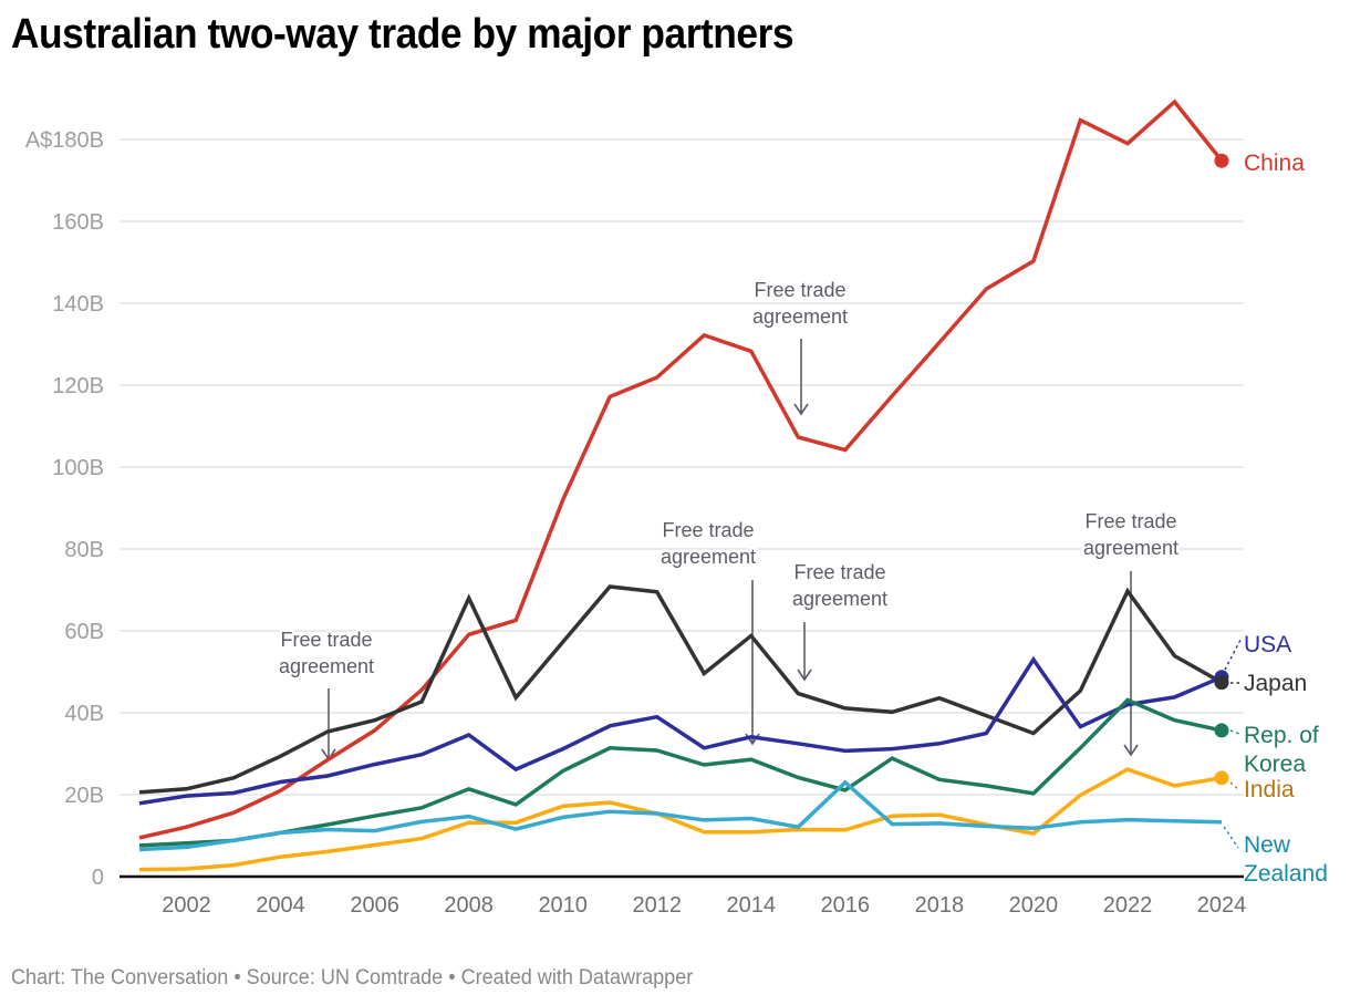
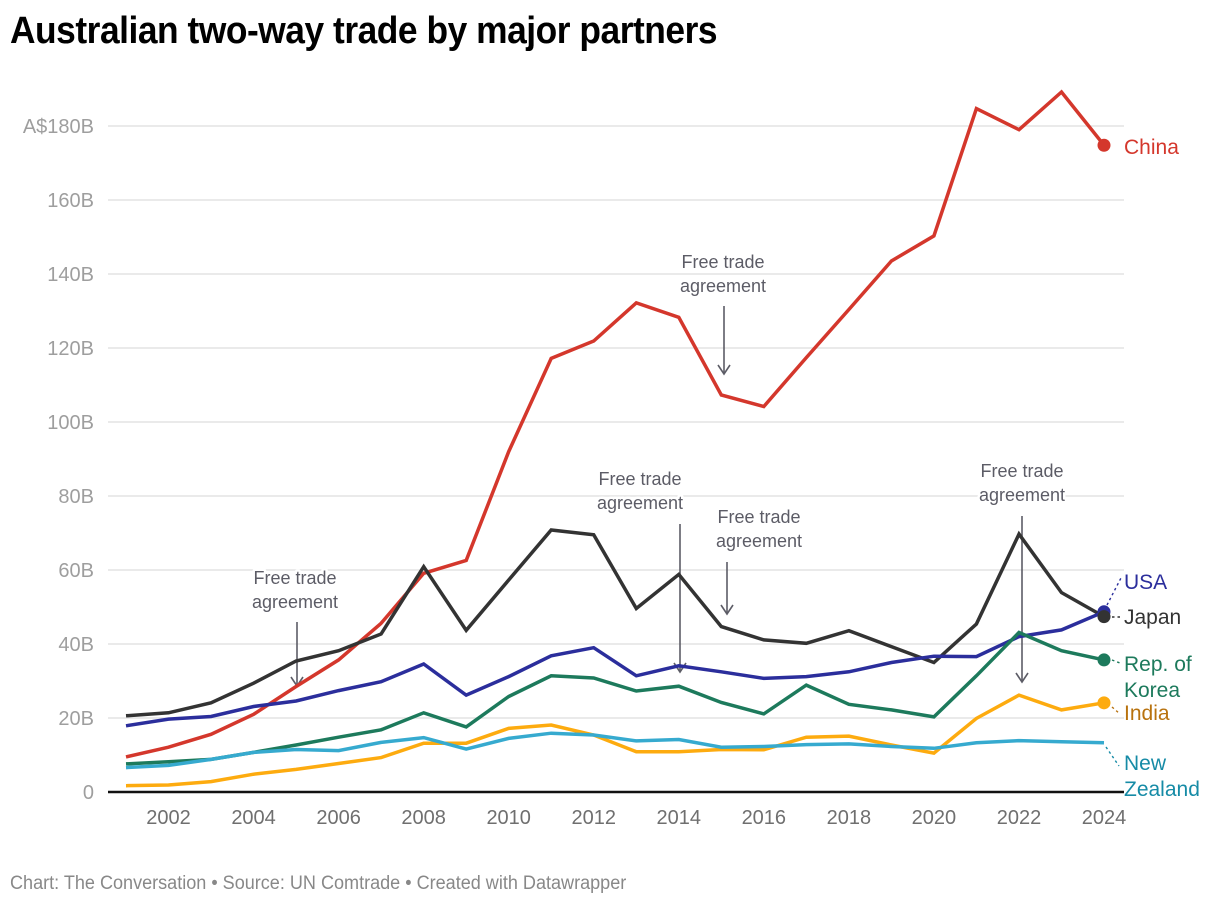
Japan/2008: 68B -> 61B
New Zealand/2016: 23B -> 12B
USA/2020: 53B -> 37B
